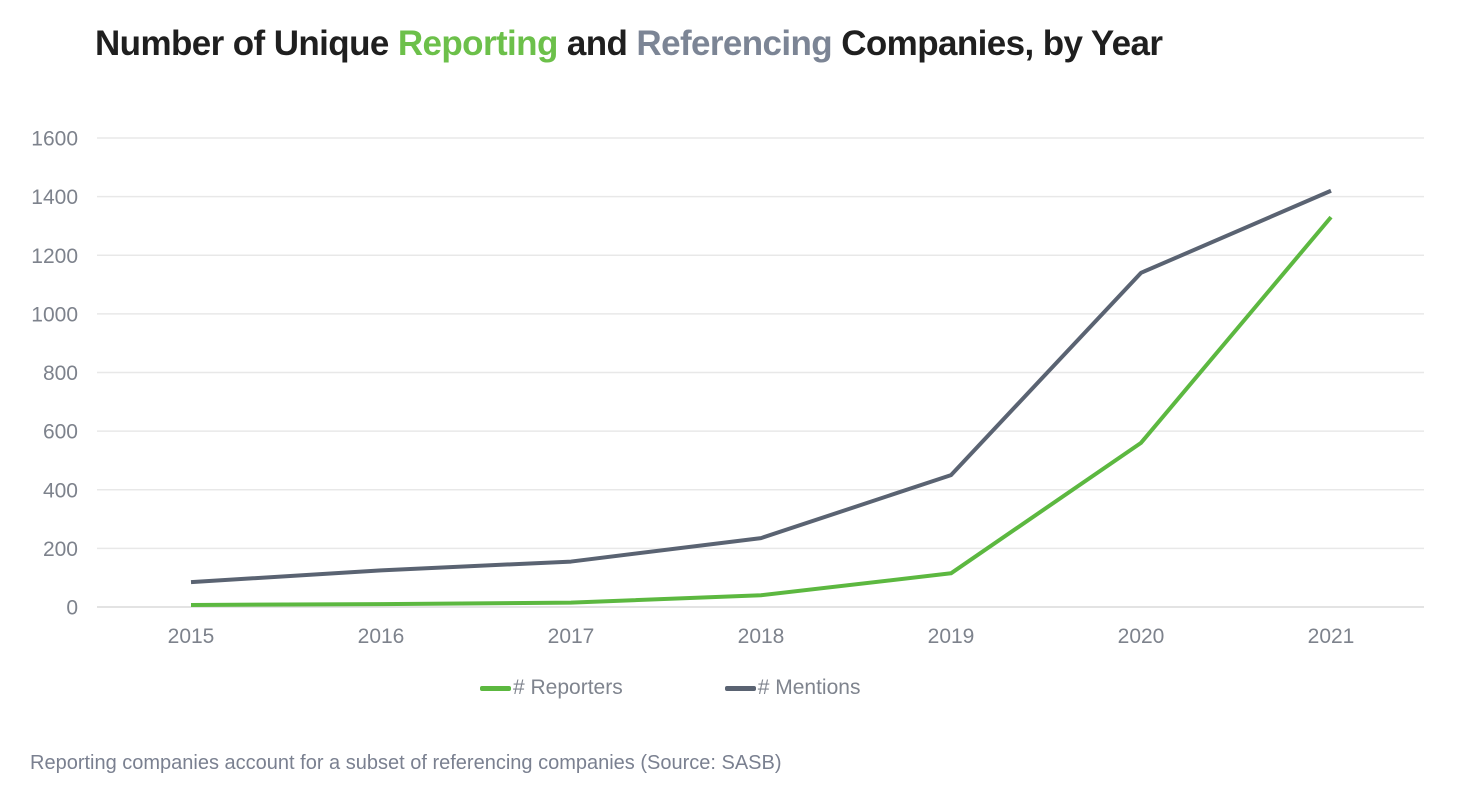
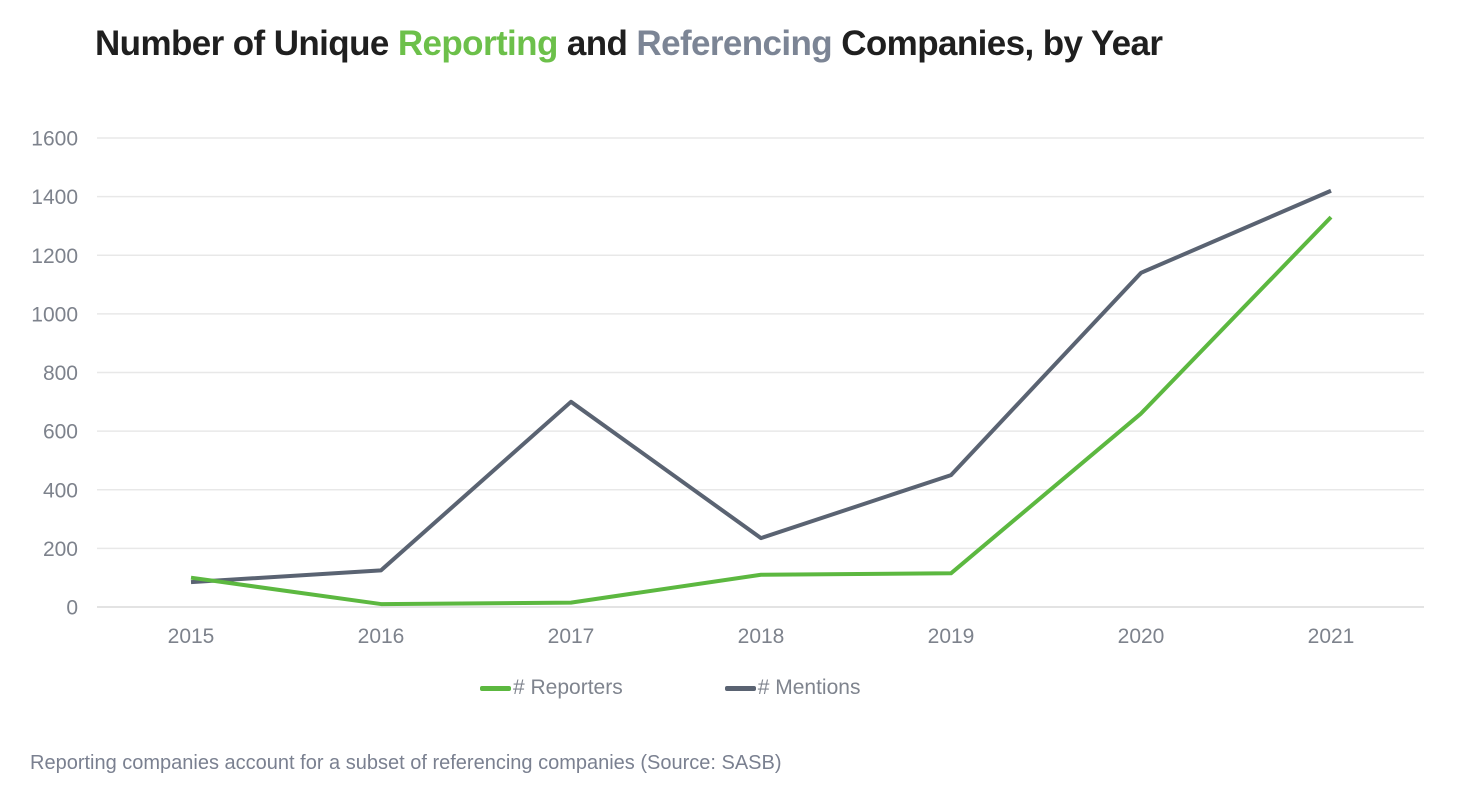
# Reporters/2015: 10 -> 100
# Mentions/2017: 160 -> 700
# Reporters/2018: 40 -> 110
# Reporters/2020: 560 -> 660
